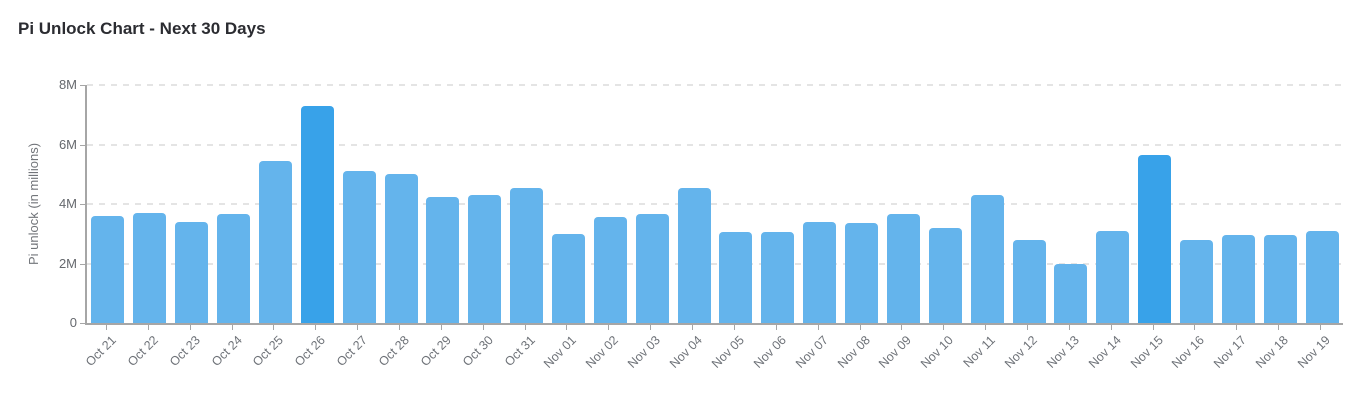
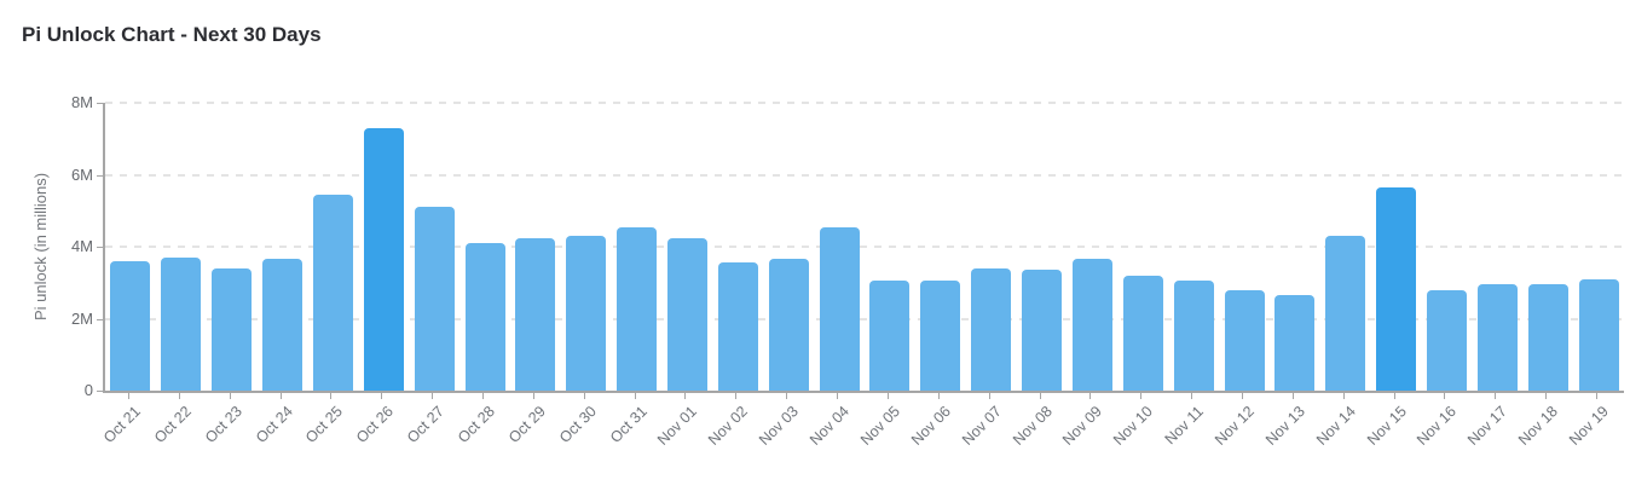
Oct 28: 5.0M -> 4.1M
Nov 01: 3.0M -> 4.2M
Nov 11: 4.3M -> 3.0M
Nov 13: 2.0M -> 2.6M
Nov 14: 3.1M -> 4.3M
